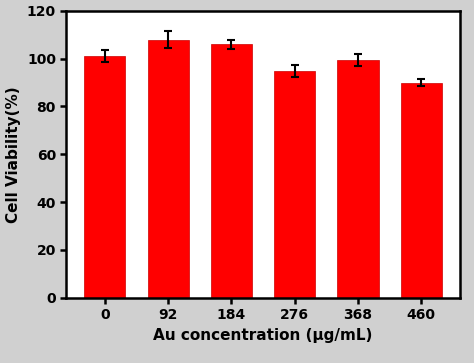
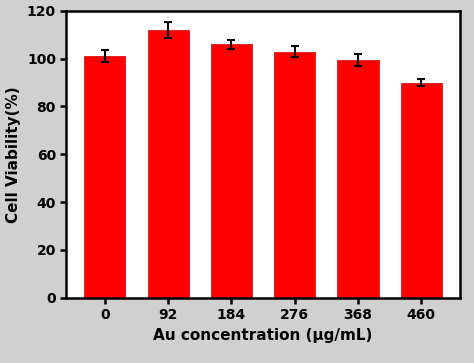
92: 108.0 -> 112.0
276: 95.0 -> 103.0
